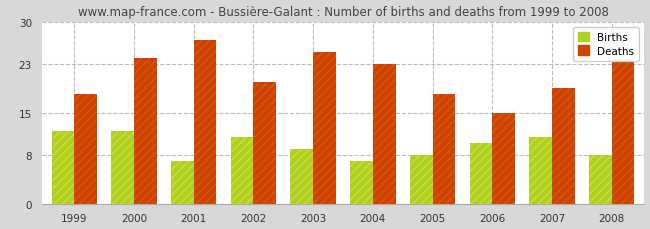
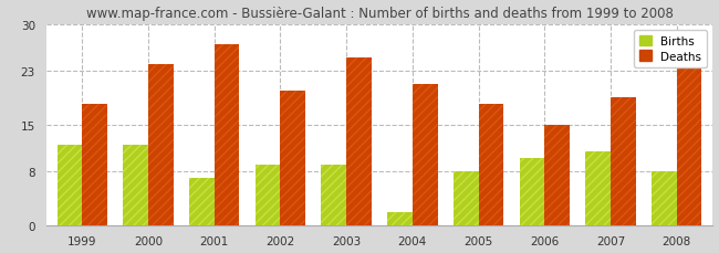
Births/2002: 11 -> 9
Births/2004: 7 -> 2
Deaths/2004: 23 -> 21
